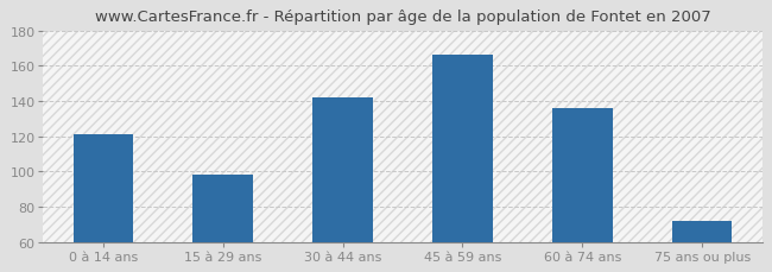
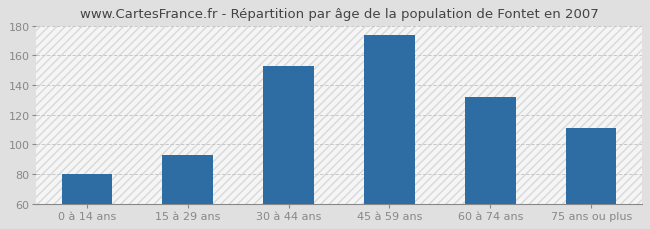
0 à 14 ans: 121 -> 80
15 à 29 ans: 98 -> 93
30 à 44 ans: 142 -> 153
45 à 59 ans: 166 -> 174
60 à 74 ans: 136 -> 132
75 ans ou plus: 72 -> 111
